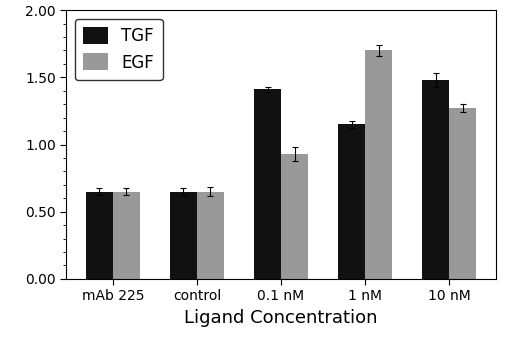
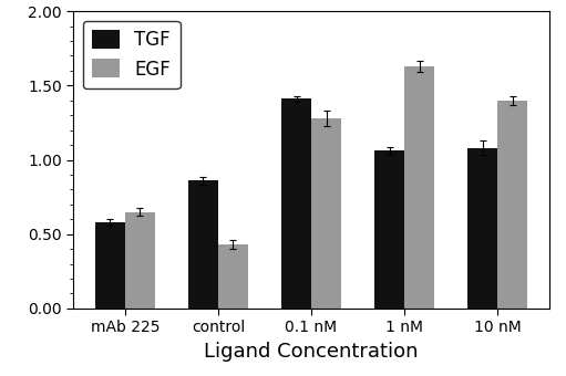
TGF/mAb 225: 0.65 -> 0.58
TGF/control: 0.65 -> 0.86
EGF/control: 0.65 -> 0.43
EGF/0.1 nM: 0.93 -> 1.28
TGF/1 nM: 1.15 -> 1.06
EGF/1 nM: 1.70 -> 1.63
TGF/10 nM: 1.48 -> 1.08
EGF/10 nM: 1.27 -> 1.40
